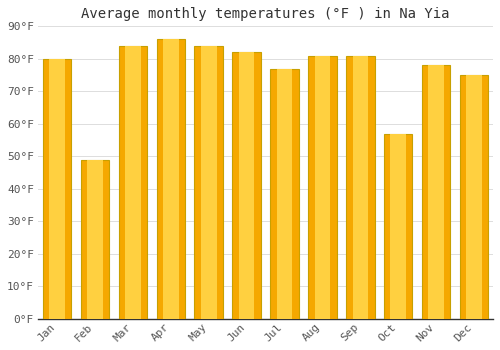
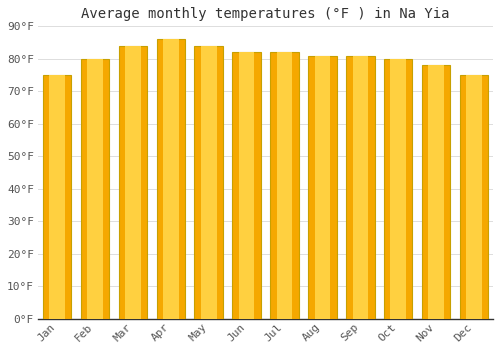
Jan: 80°F -> 75°F
Feb: 49°F -> 80°F
Jul: 77°F -> 82°F
Oct: 57°F -> 80°F
